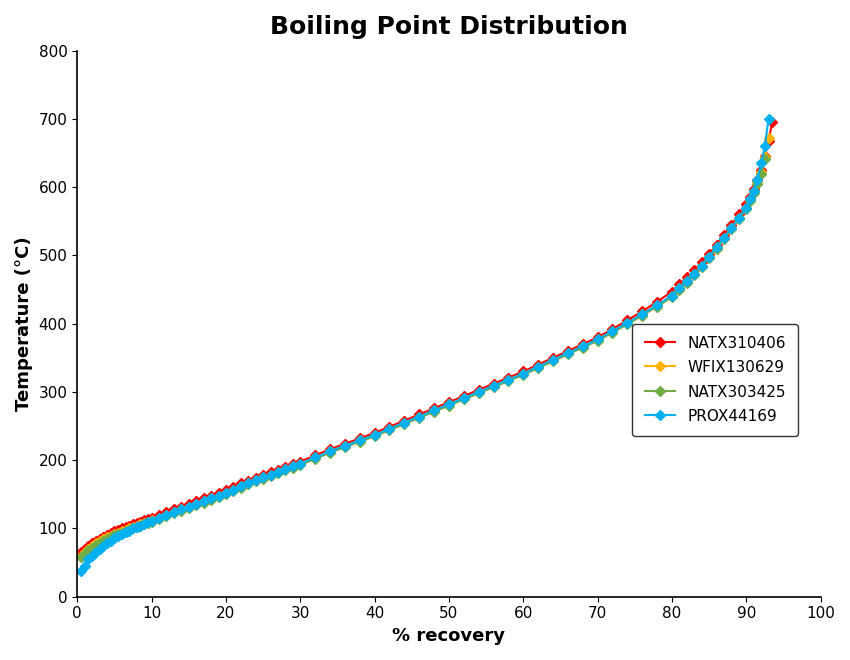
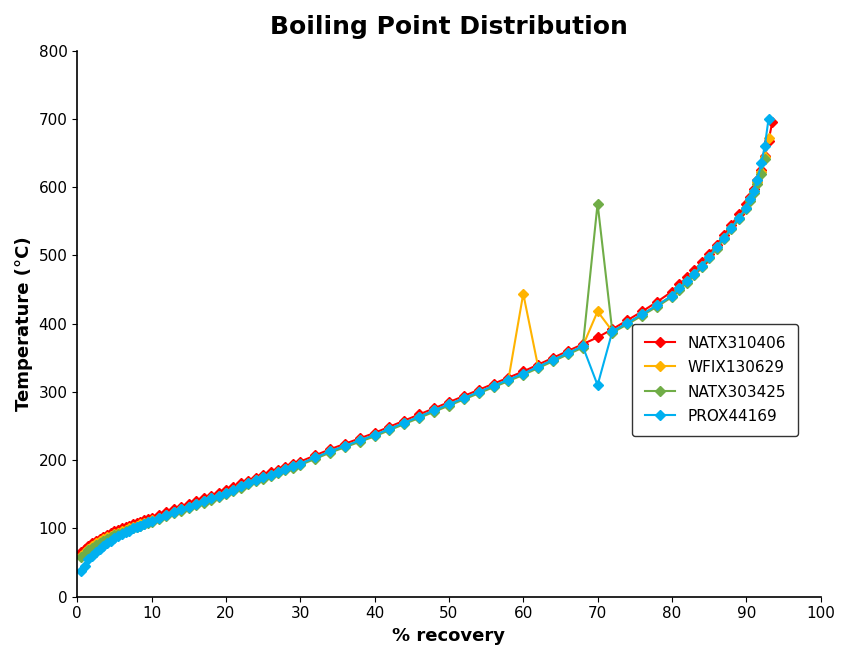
WFIX130629/60: 327 -> 444
WFIX130629/70: 377 -> 418
NATX303425/70: 375 -> 576
PROX44169/70: 377 -> 310
